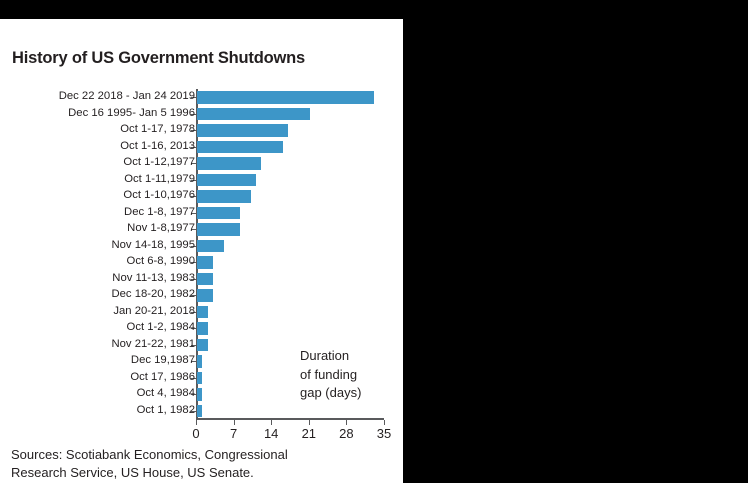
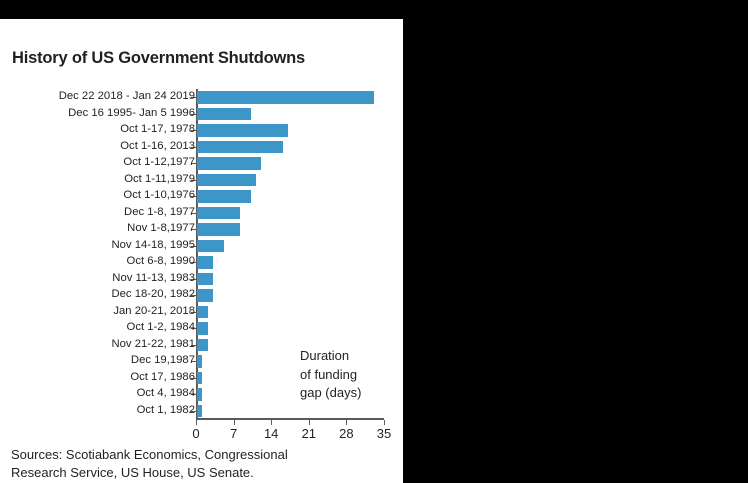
Dec 16 1995- Jan 5 1996: 21 -> 10
